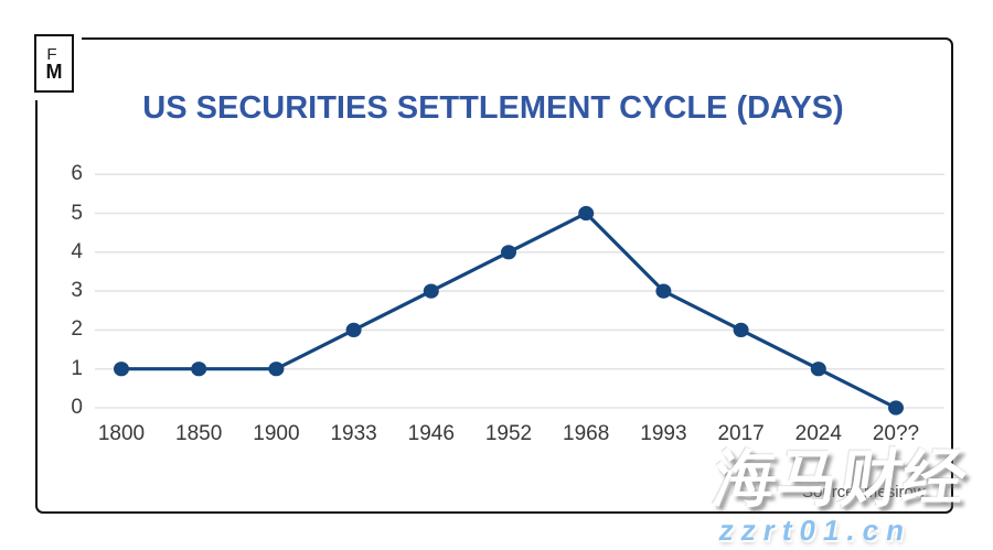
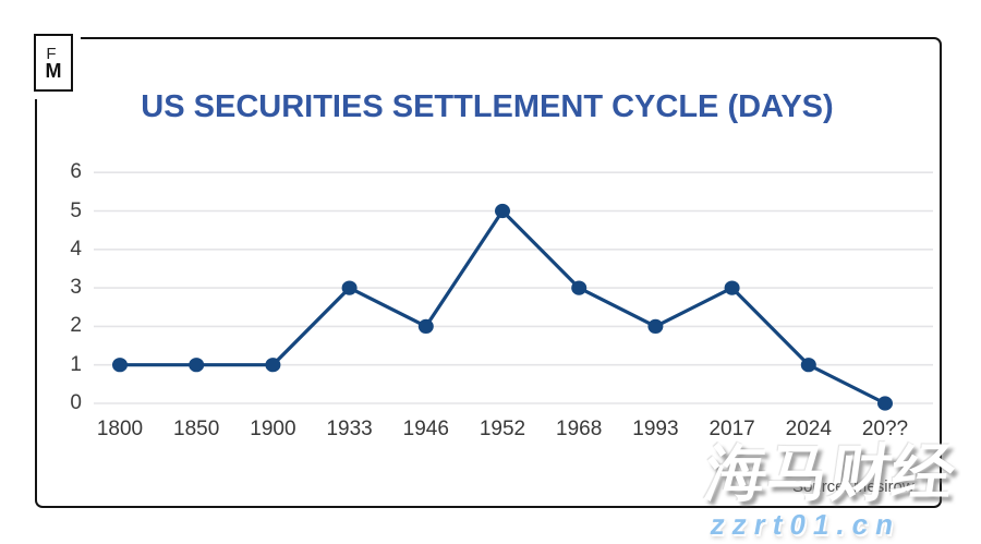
1933: 2 -> 3
1946: 3 -> 2
1952: 4 -> 5
1968: 5 -> 3
1993: 3 -> 2
2017: 2 -> 3
